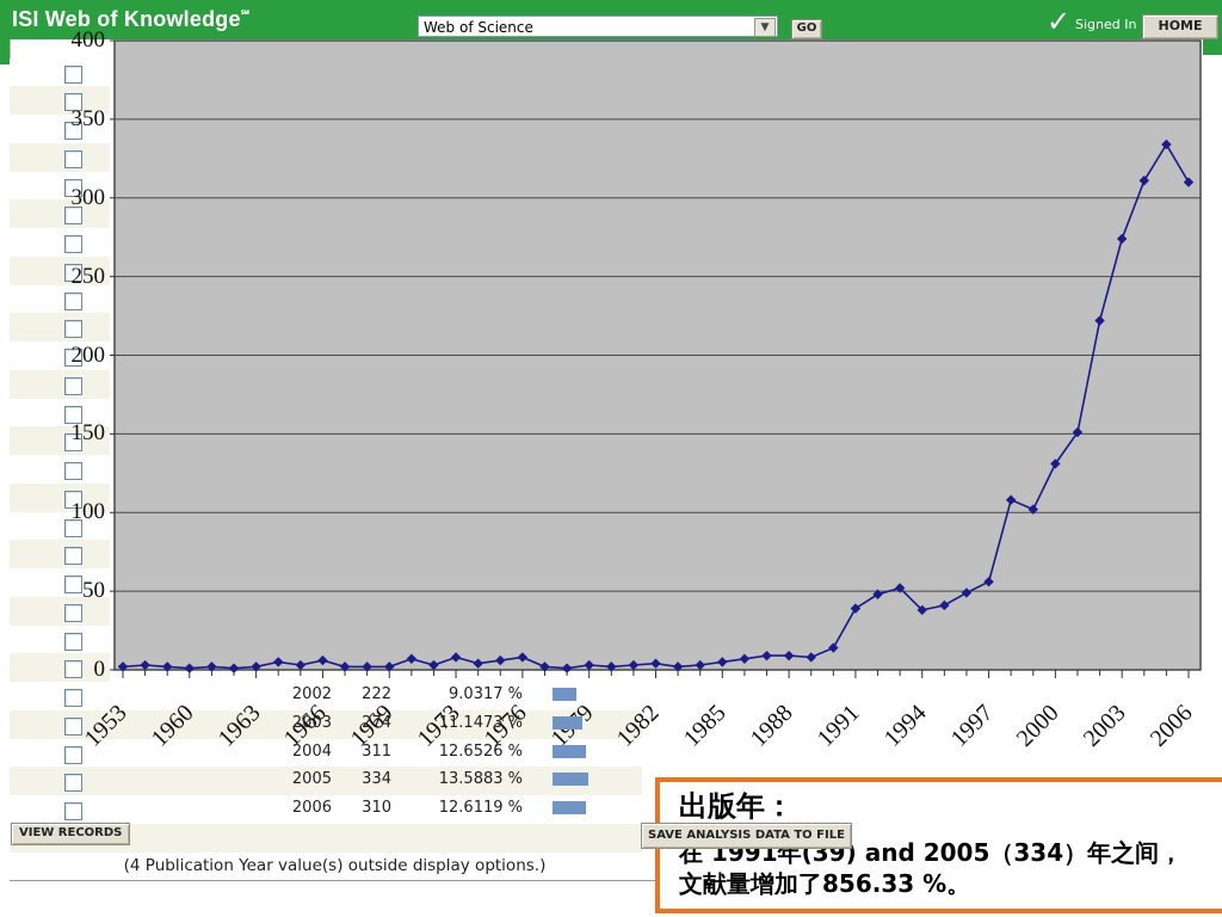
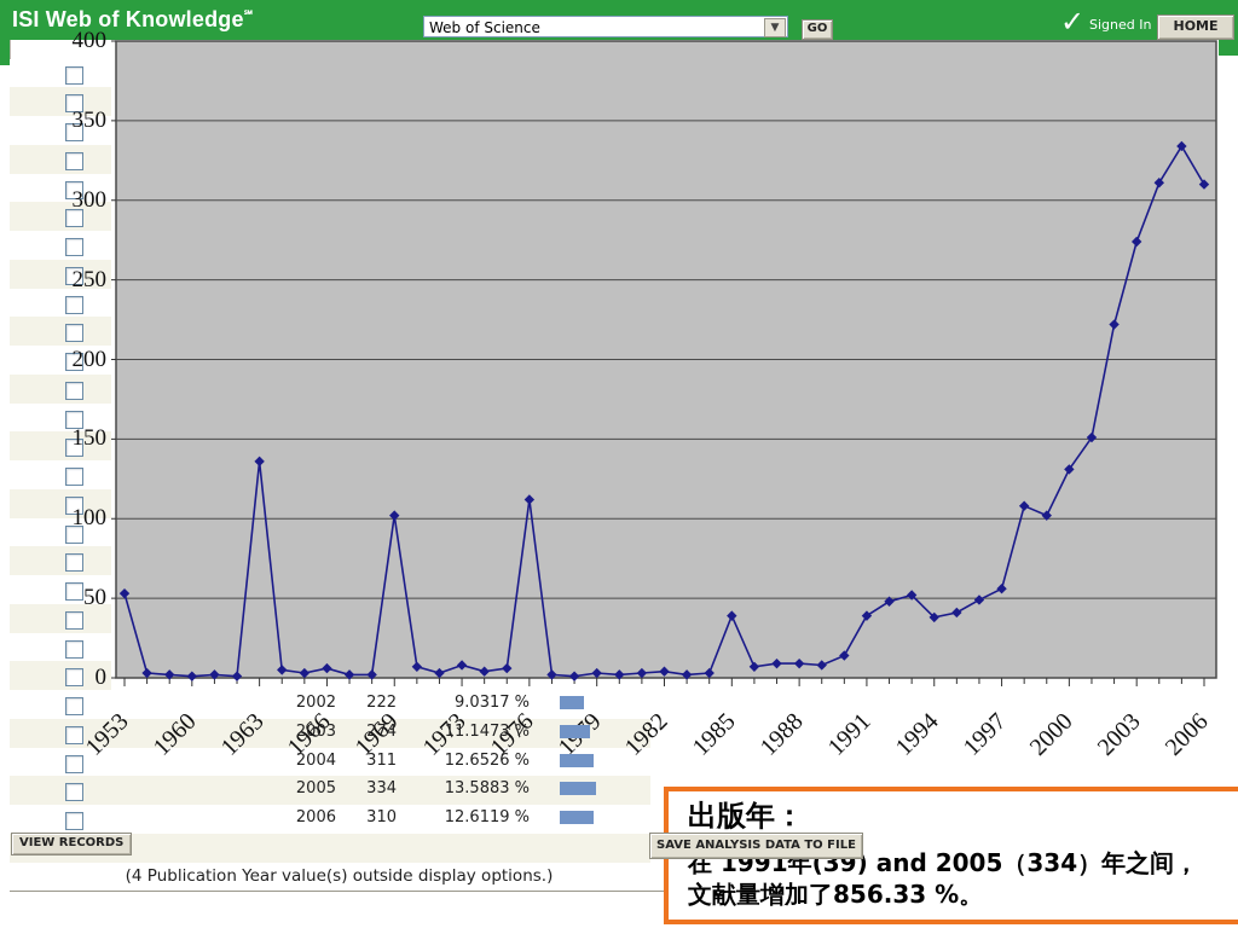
1953: 2 -> 53
1963: 2 -> 136
1969: 2 -> 102
1976: 8 -> 112
1985: 5 -> 39
